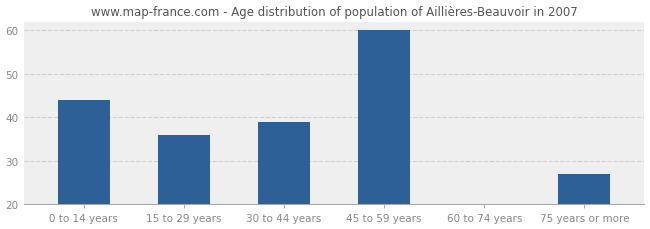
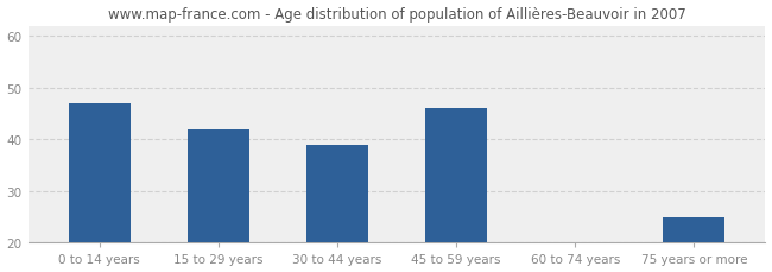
0 to 14 years: 44.0 -> 47.0
15 to 29 years: 36.0 -> 42.0
45 to 59 years: 60.0 -> 46.0
75 years or more: 27.0 -> 25.0
